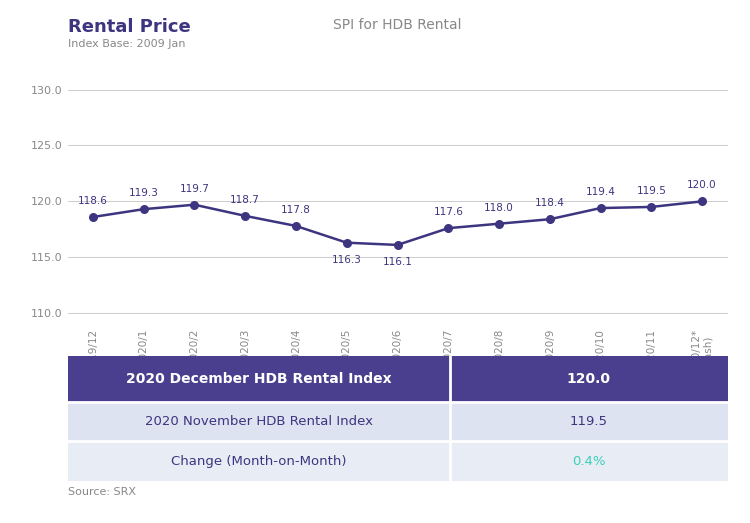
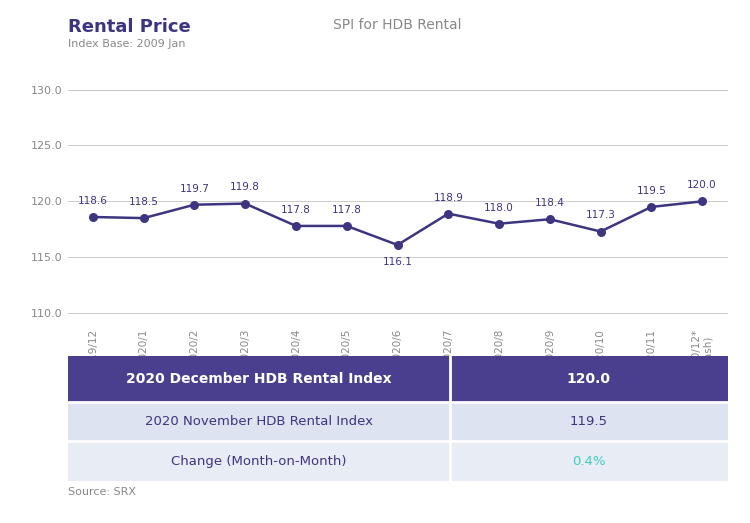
2020/1: 119.3 -> 118.5
2020/3: 118.7 -> 119.8
2020/5: 116.3 -> 117.8
2020/7: 117.6 -> 118.9
2020/10: 119.4 -> 117.3
